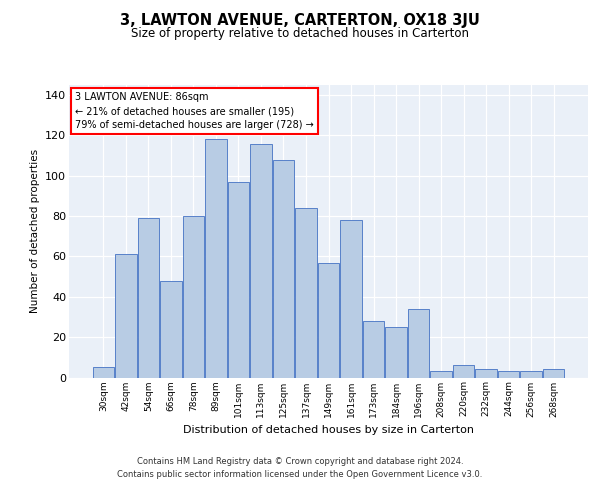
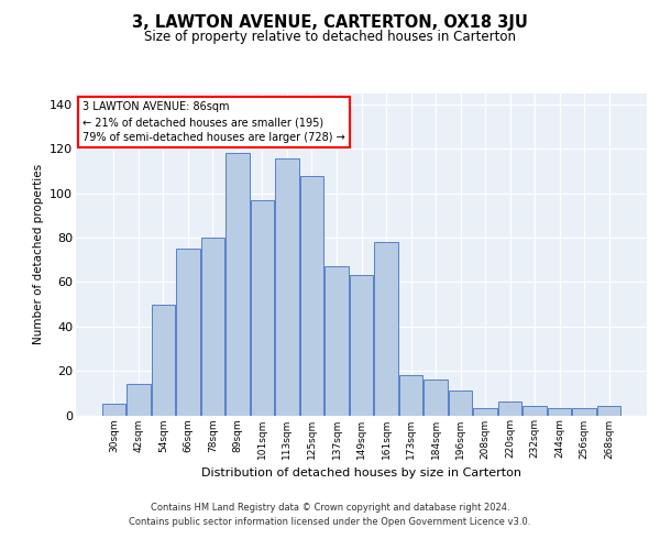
42sqm: 61 -> 14
54sqm: 79 -> 50
66sqm: 48 -> 75
137sqm: 84 -> 67
149sqm: 57 -> 63
173sqm: 28 -> 18
184sqm: 25 -> 16
196sqm: 34 -> 11
